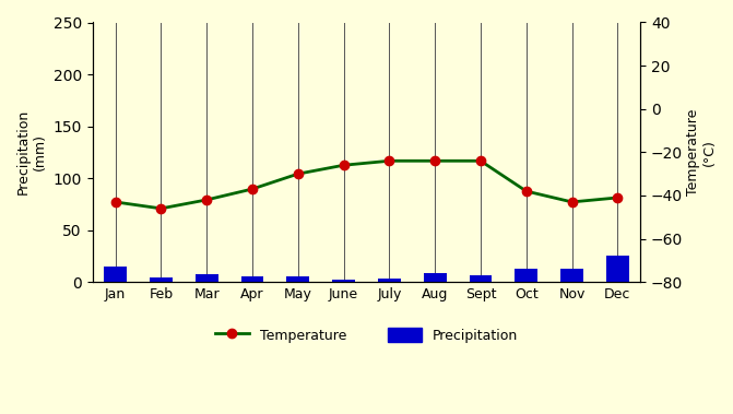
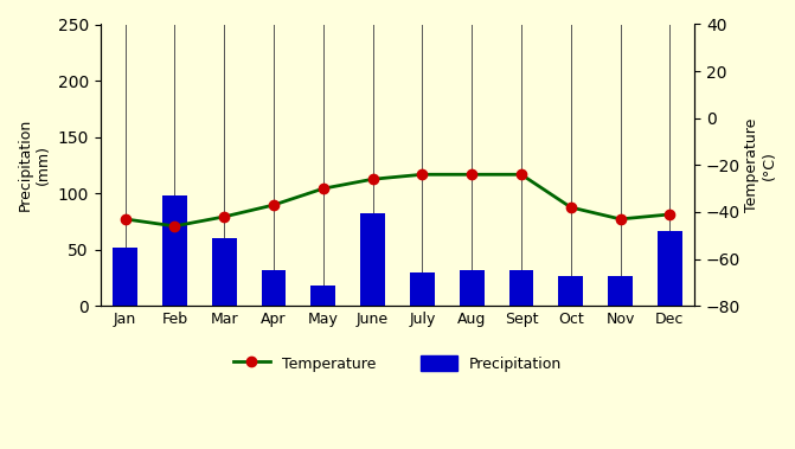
Precipitation/Jan: 15 -> 52
Precipitation/Feb: 4 -> 98
Precipitation/Mar: 8 -> 60
Precipitation/Apr: 5 -> 32
Precipitation/May: 5 -> 18
Precipitation/June: 2 -> 82
Precipitation/July: 3 -> 30
Precipitation/Aug: 9 -> 32
Precipitation/Sept: 7 -> 32
Precipitation/Oct: 13 -> 26
Precipitation/Nov: 13 -> 26
Precipitation/Dec: 25 -> 66
